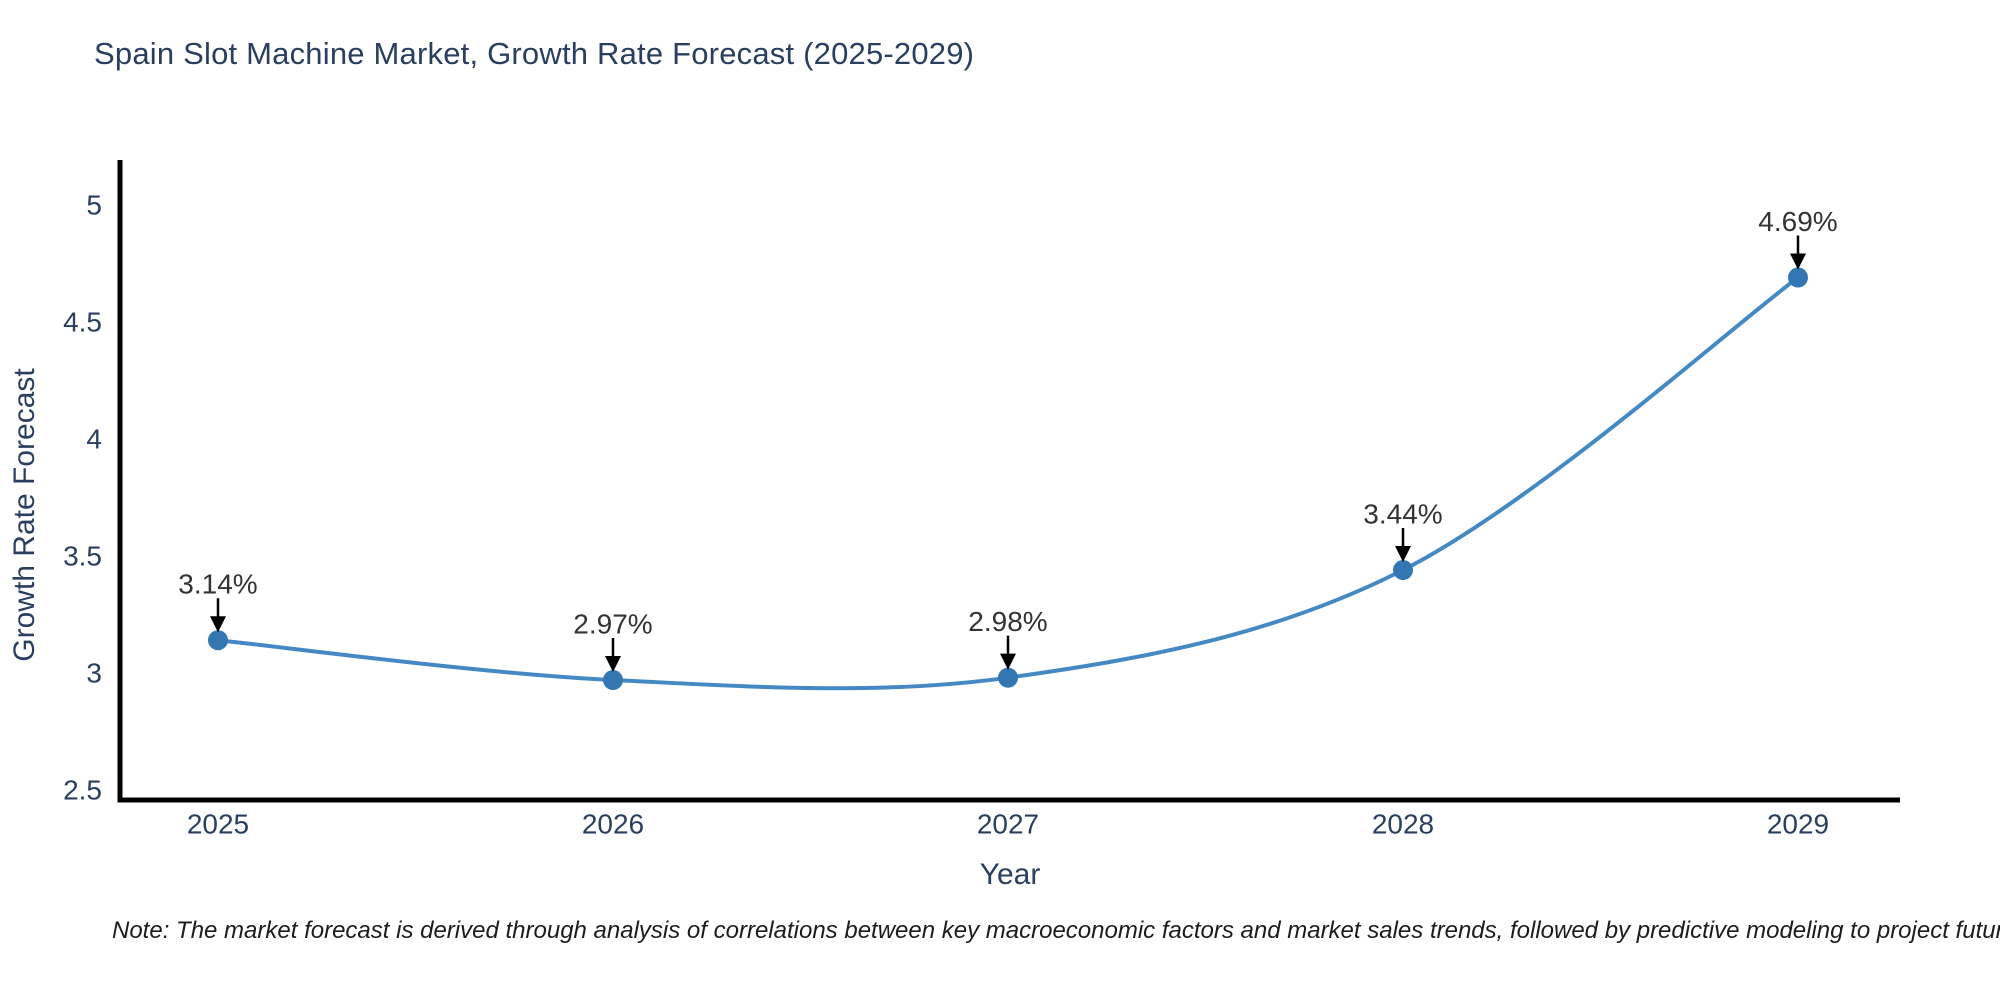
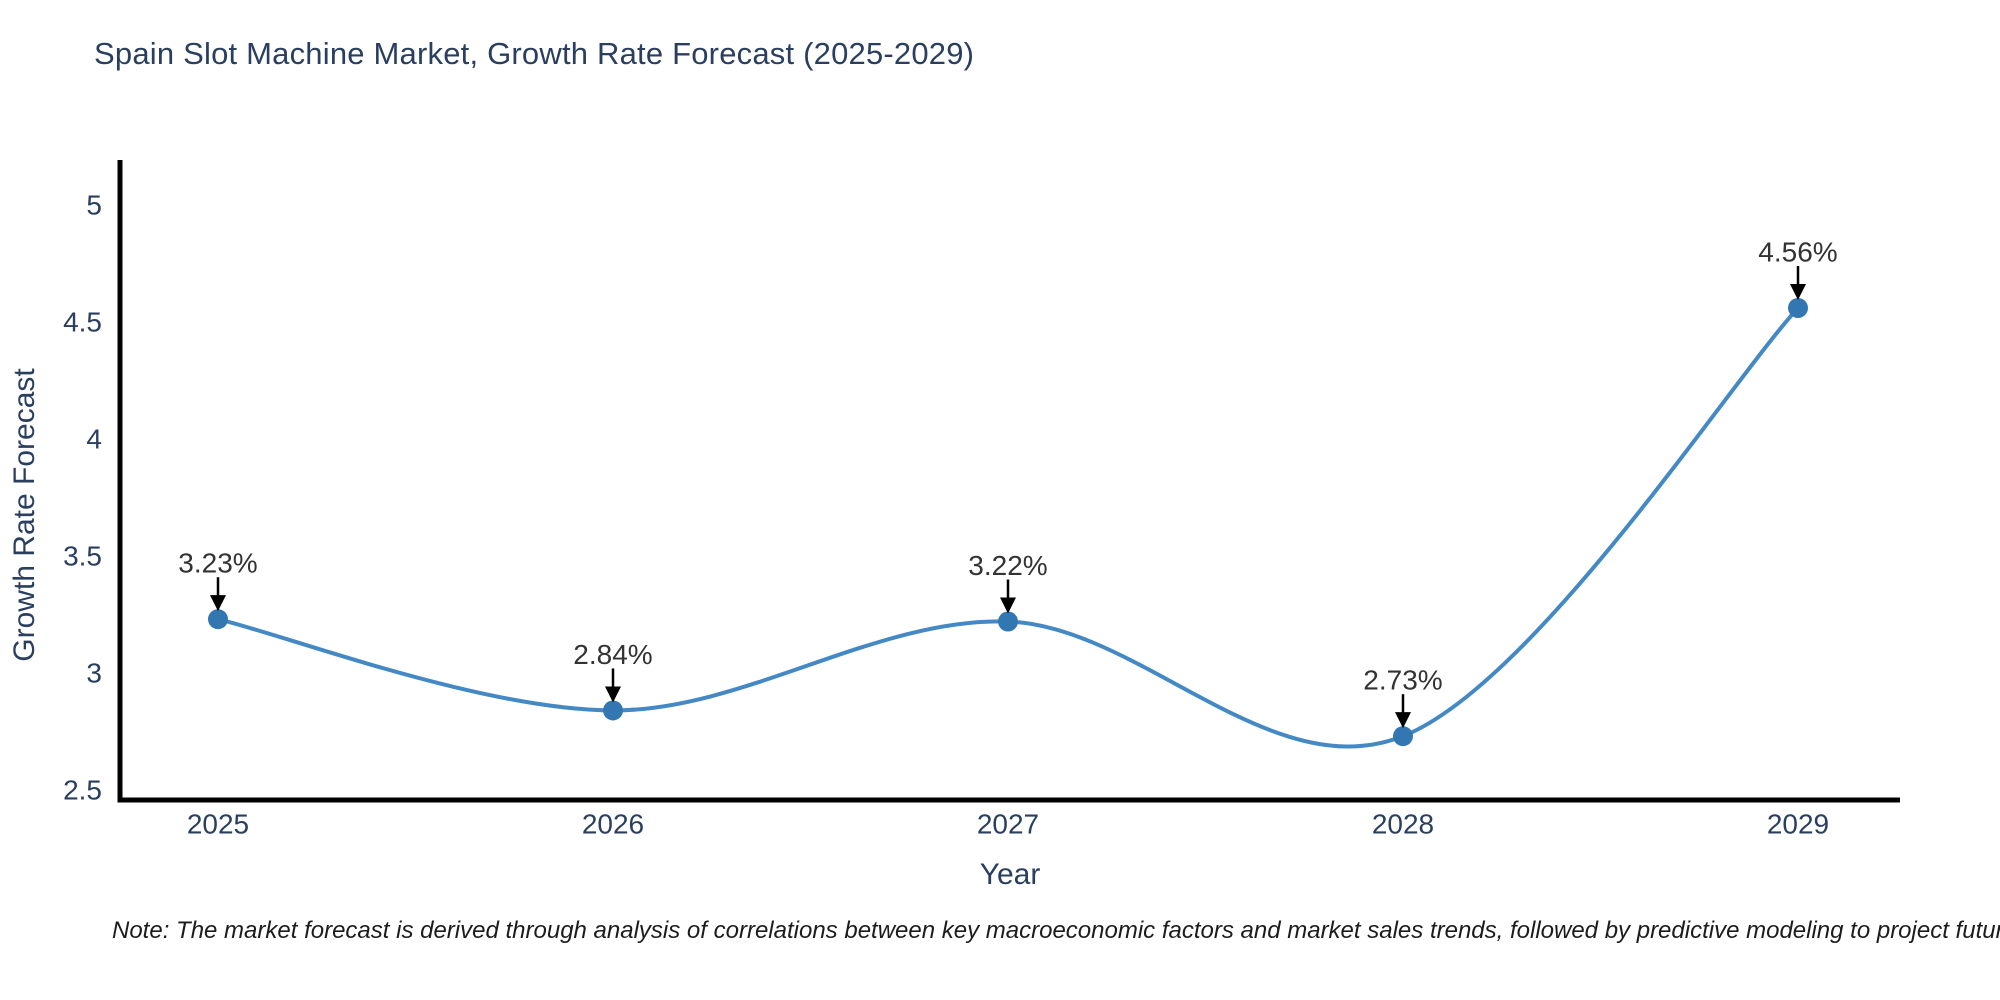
2025: 3.14% -> 3.23%
2026: 2.97% -> 2.84%
2027: 2.98% -> 3.22%
2028: 3.44% -> 2.73%
2029: 4.69% -> 4.56%
